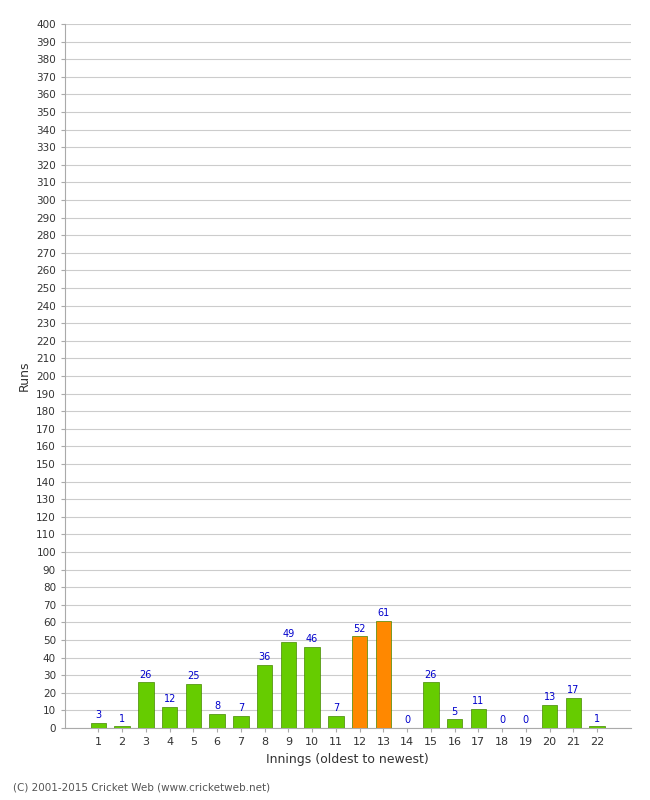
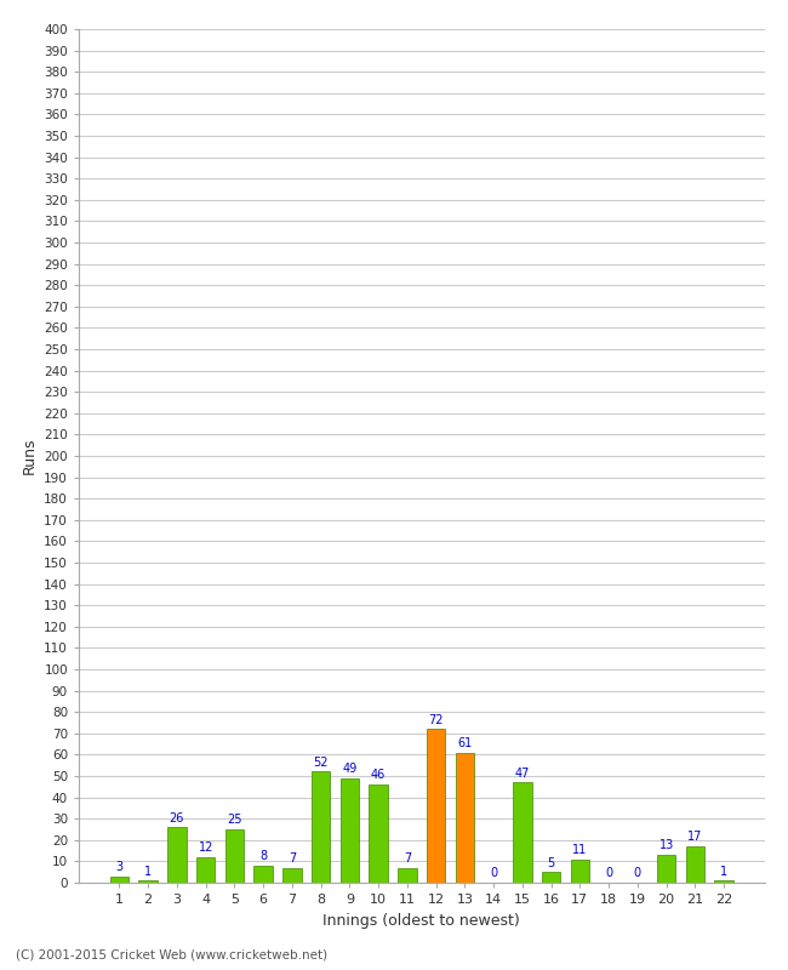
8: 36 -> 52
12: 52 -> 72
15: 26 -> 47
